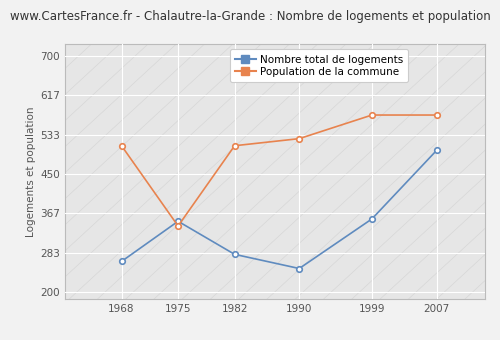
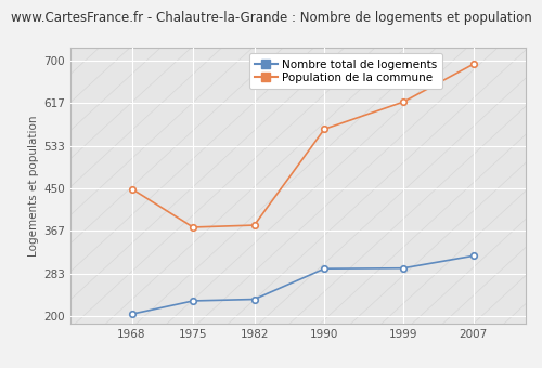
Nombre total de logements/1968: 265 -> 204
Population de la commune/1968: 510 -> 449
Nombre total de logements/1975: 350 -> 230
Population de la commune/1975: 340 -> 374
Nombre total de logements/1982: 280 -> 233
Population de la commune/1982: 510 -> 378
Nombre total de logements/1990: 250 -> 293
Population de la commune/1990: 525 -> 566
Nombre total de logements/1999: 355 -> 294
Population de la commune/1999: 575 -> 619
Nombre total de logements/2007: 500 -> 318
Population de la commune/2007: 575 -> 693
